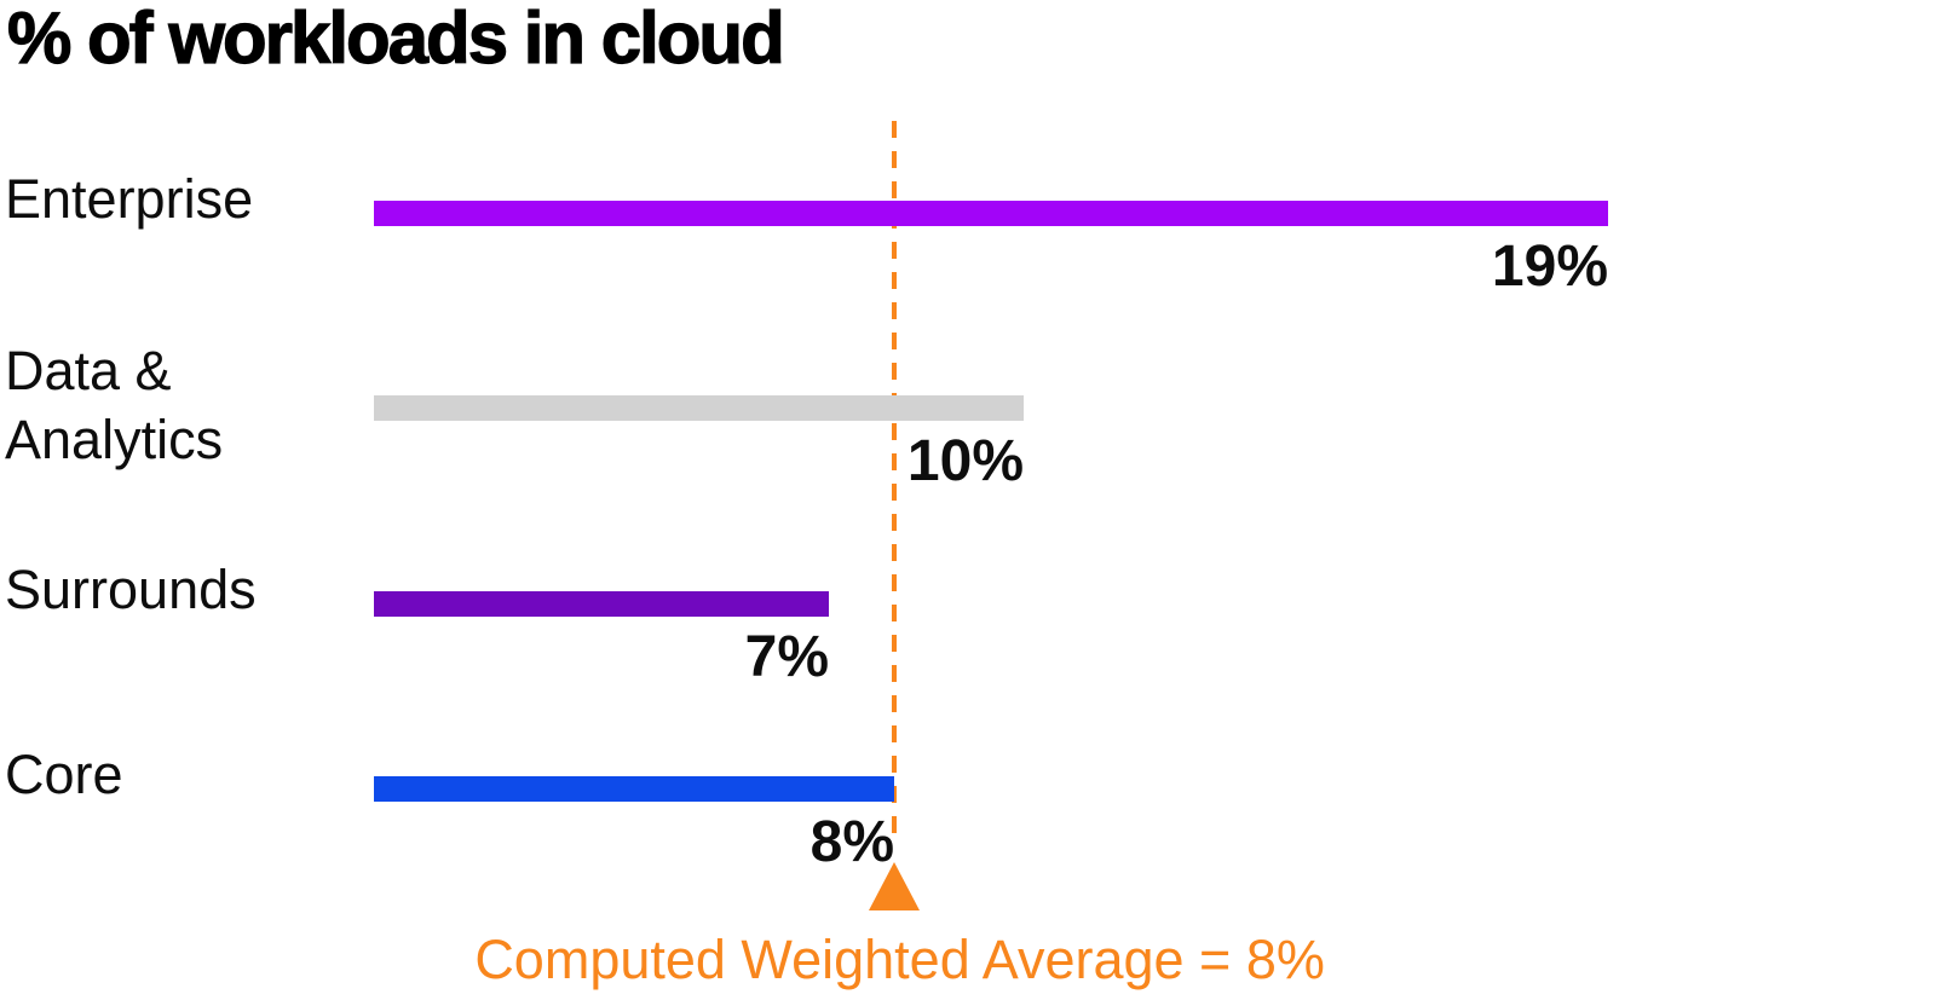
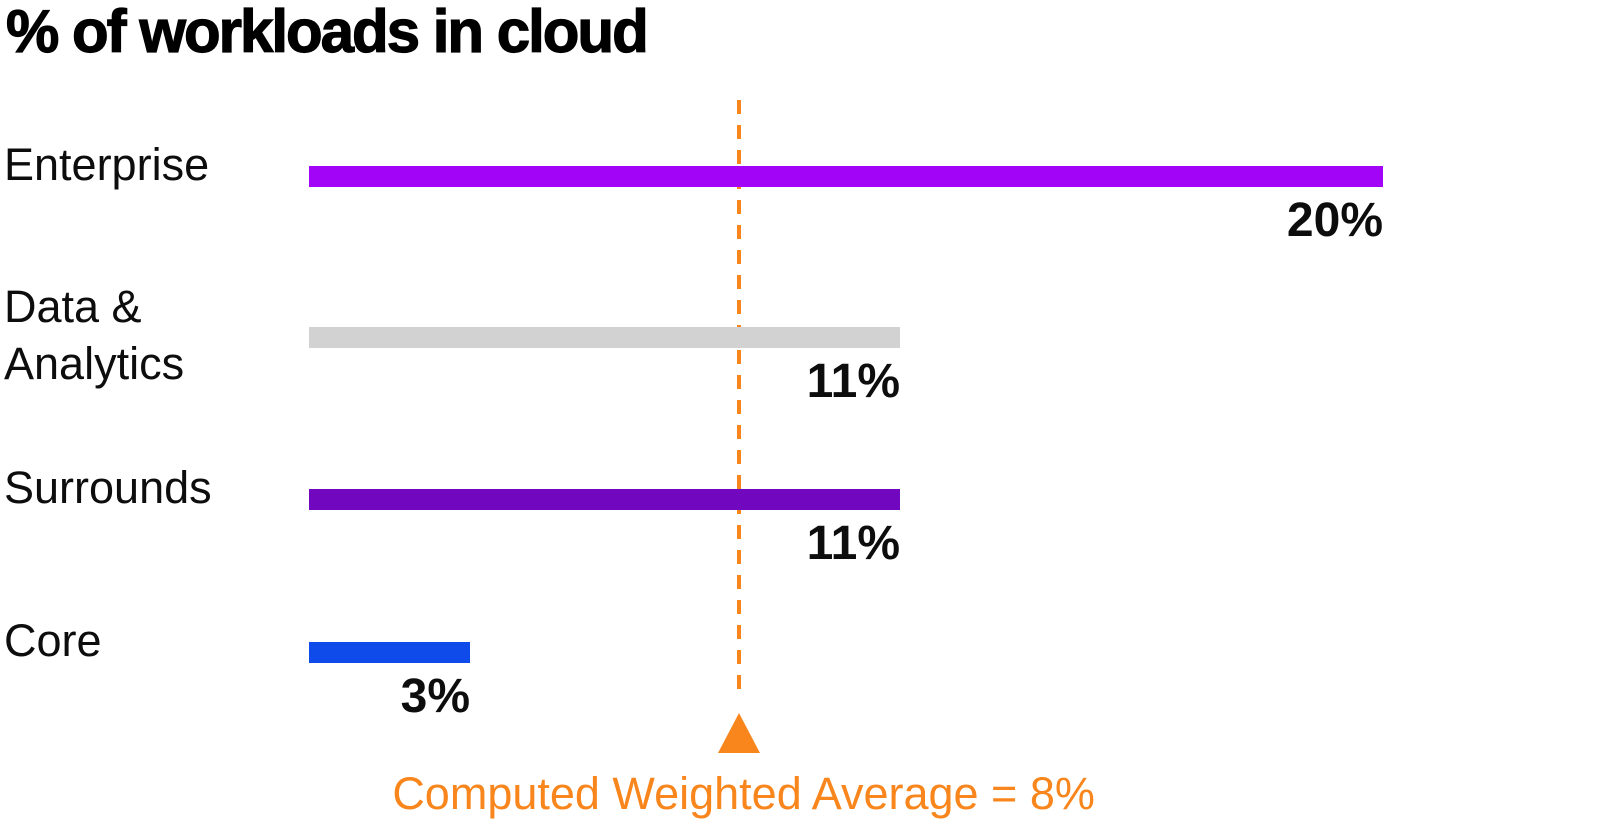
Enterprise: 19% -> 20%
Data & Analytics: 10% -> 11%
Surrounds: 7% -> 11%
Core: 8% -> 3%
